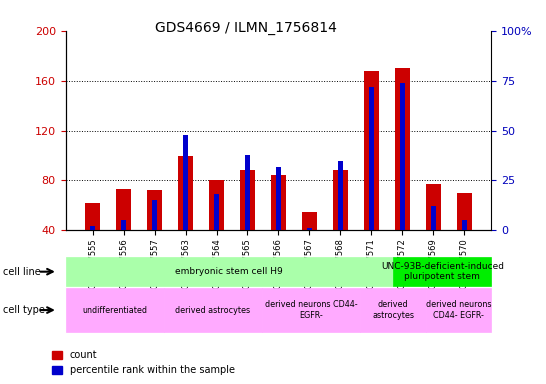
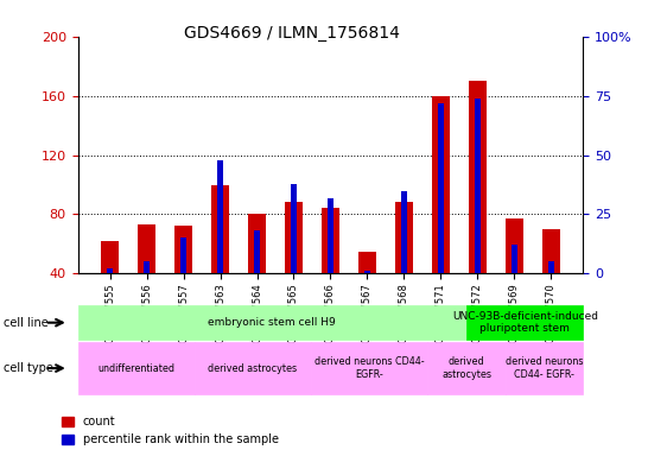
count/GSM997571: 168 -> 160
